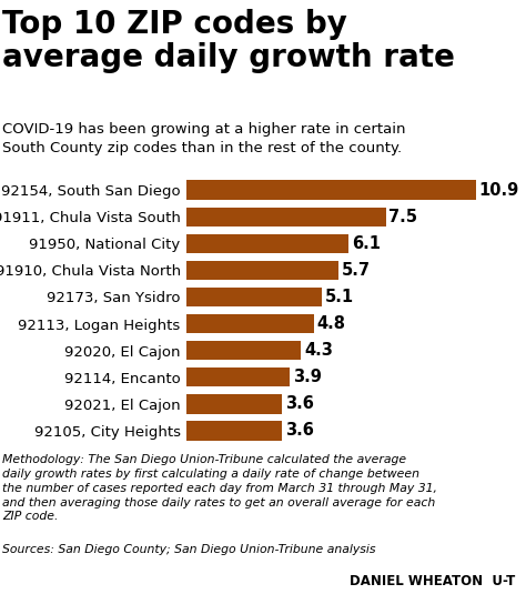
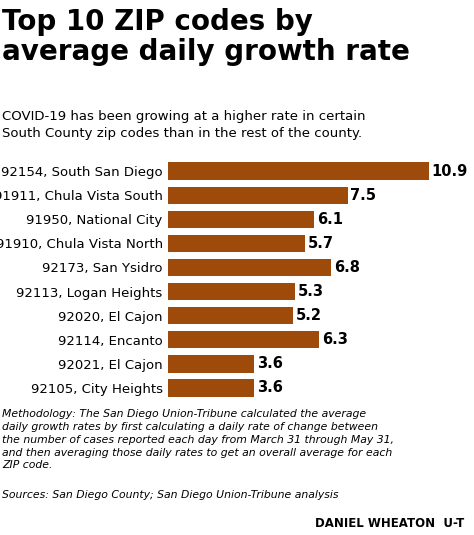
92173, San Ysidro: 5.1 -> 6.8
92113, Logan Heights: 4.8 -> 5.3
92020, El Cajon: 4.3 -> 5.2
92114, Encanto: 3.9 -> 6.3
